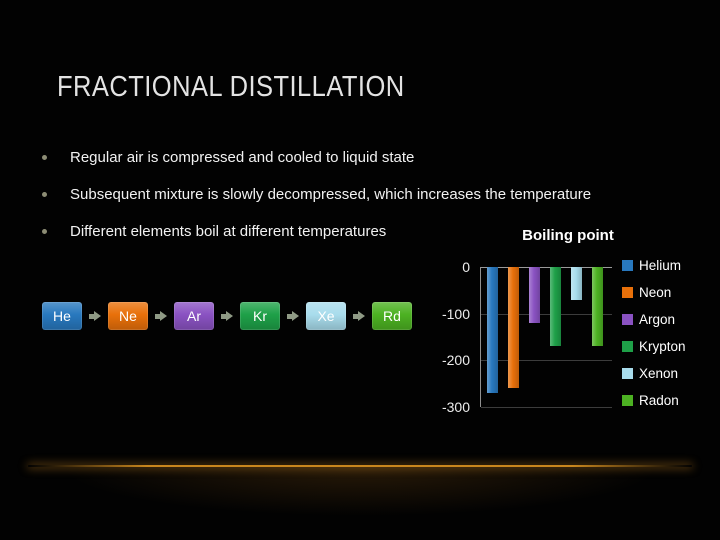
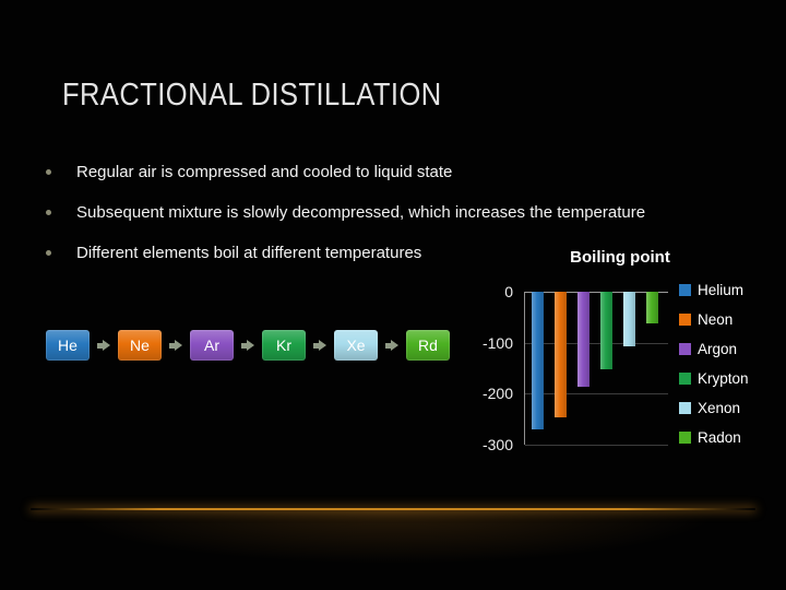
Neon: -260 -> -250
Argon: -120 -> -190
Krypton: -170 -> -150
Xenon: -70 -> -110
Radon: -170 -> -60
